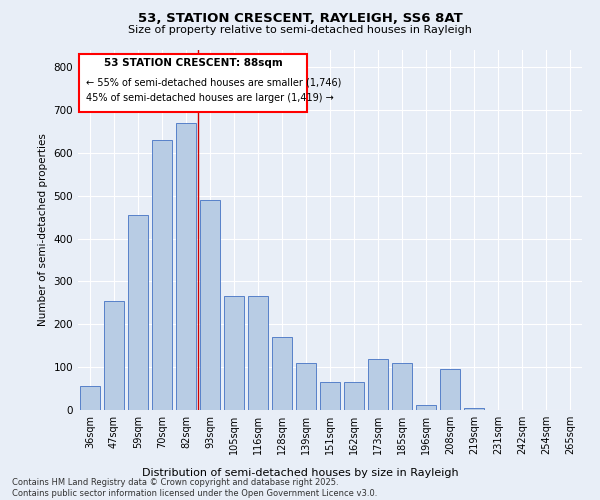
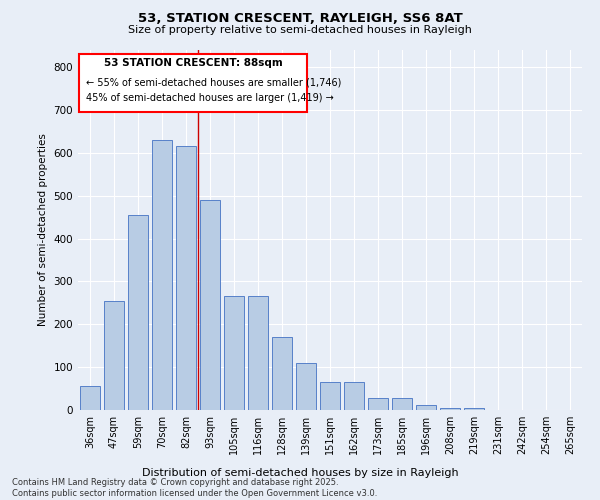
82sqm: 670 -> 615
173sqm: 120 -> 28
185sqm: 110 -> 28
208sqm: 95 -> 5
